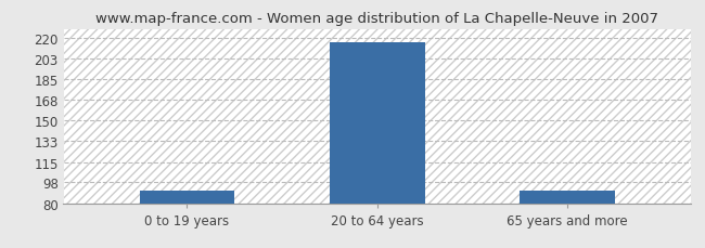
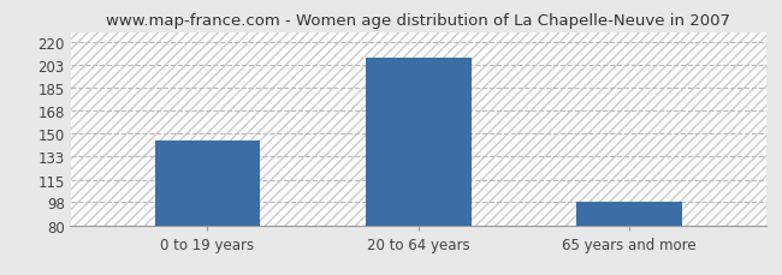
0 to 19 years: 91 -> 145
20 to 64 years: 217 -> 208
65 years and more: 91 -> 98
